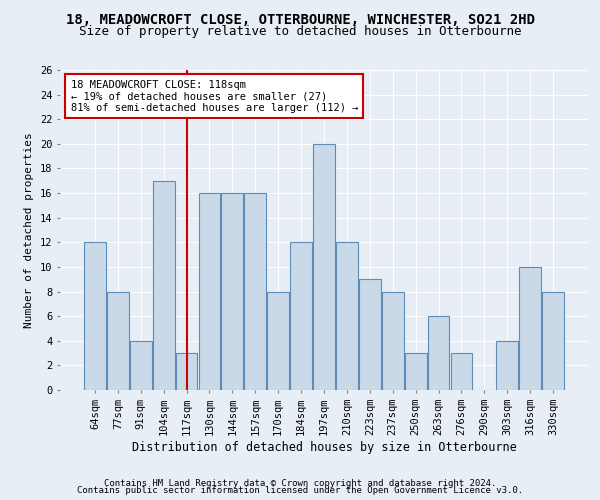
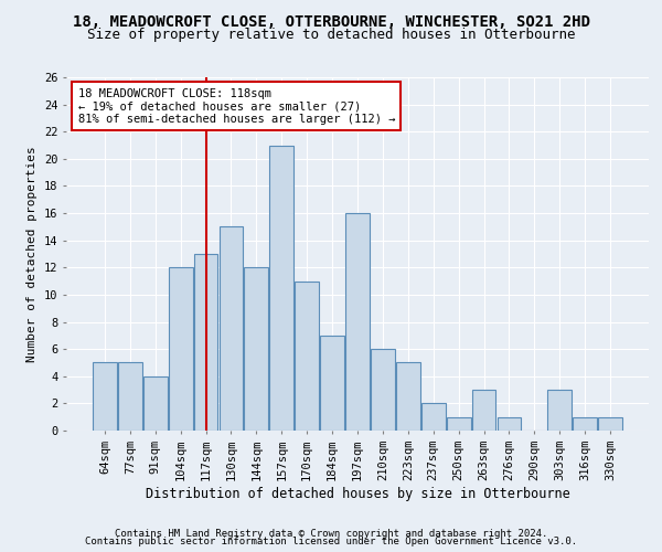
64sqm: 12 -> 5
77sqm: 8 -> 5
104sqm: 17 -> 12
117sqm: 3 -> 13
130sqm: 16 -> 15
144sqm: 16 -> 12
157sqm: 16 -> 21
170sqm: 8 -> 11
184sqm: 12 -> 7
197sqm: 20 -> 16
210sqm: 12 -> 6
223sqm: 9 -> 5
237sqm: 8 -> 2
250sqm: 3 -> 1
263sqm: 6 -> 3
276sqm: 3 -> 1
303sqm: 4 -> 3
316sqm: 10 -> 1
330sqm: 8 -> 1
